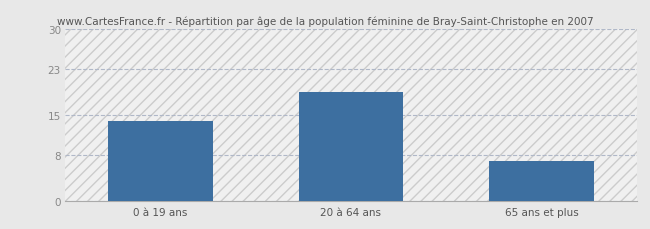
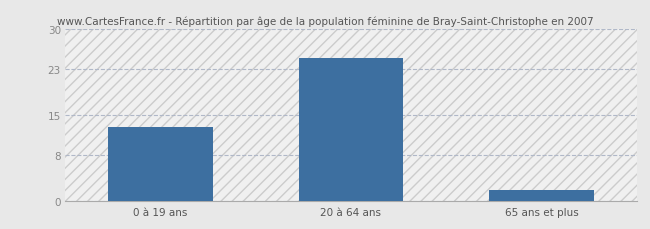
0 à 19 ans: 14 -> 13
20 à 64 ans: 19 -> 25
65 ans et plus: 7 -> 2
